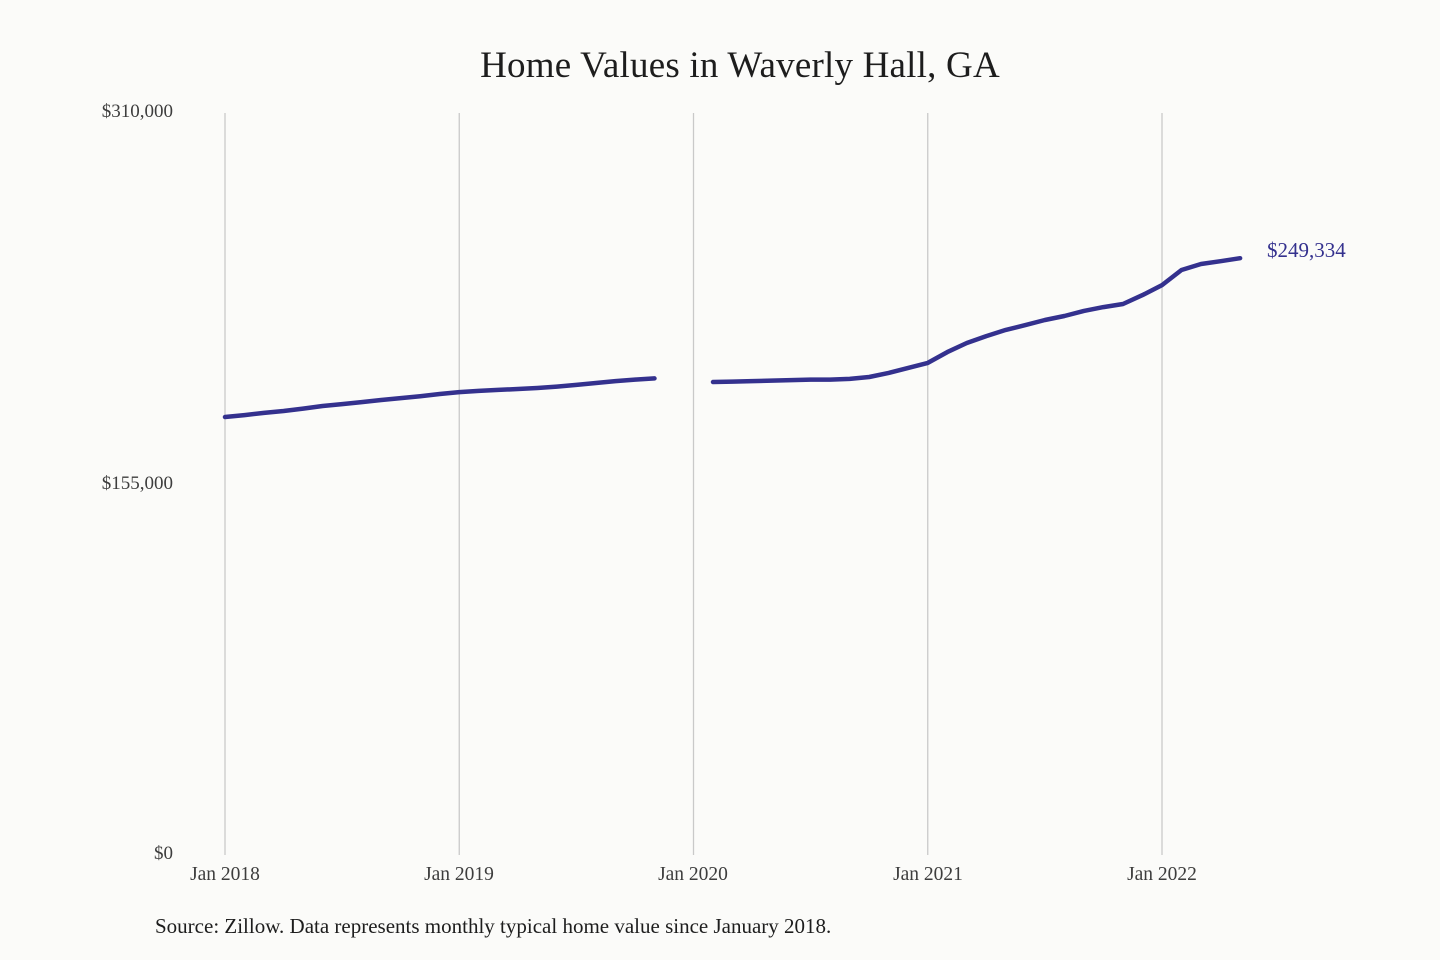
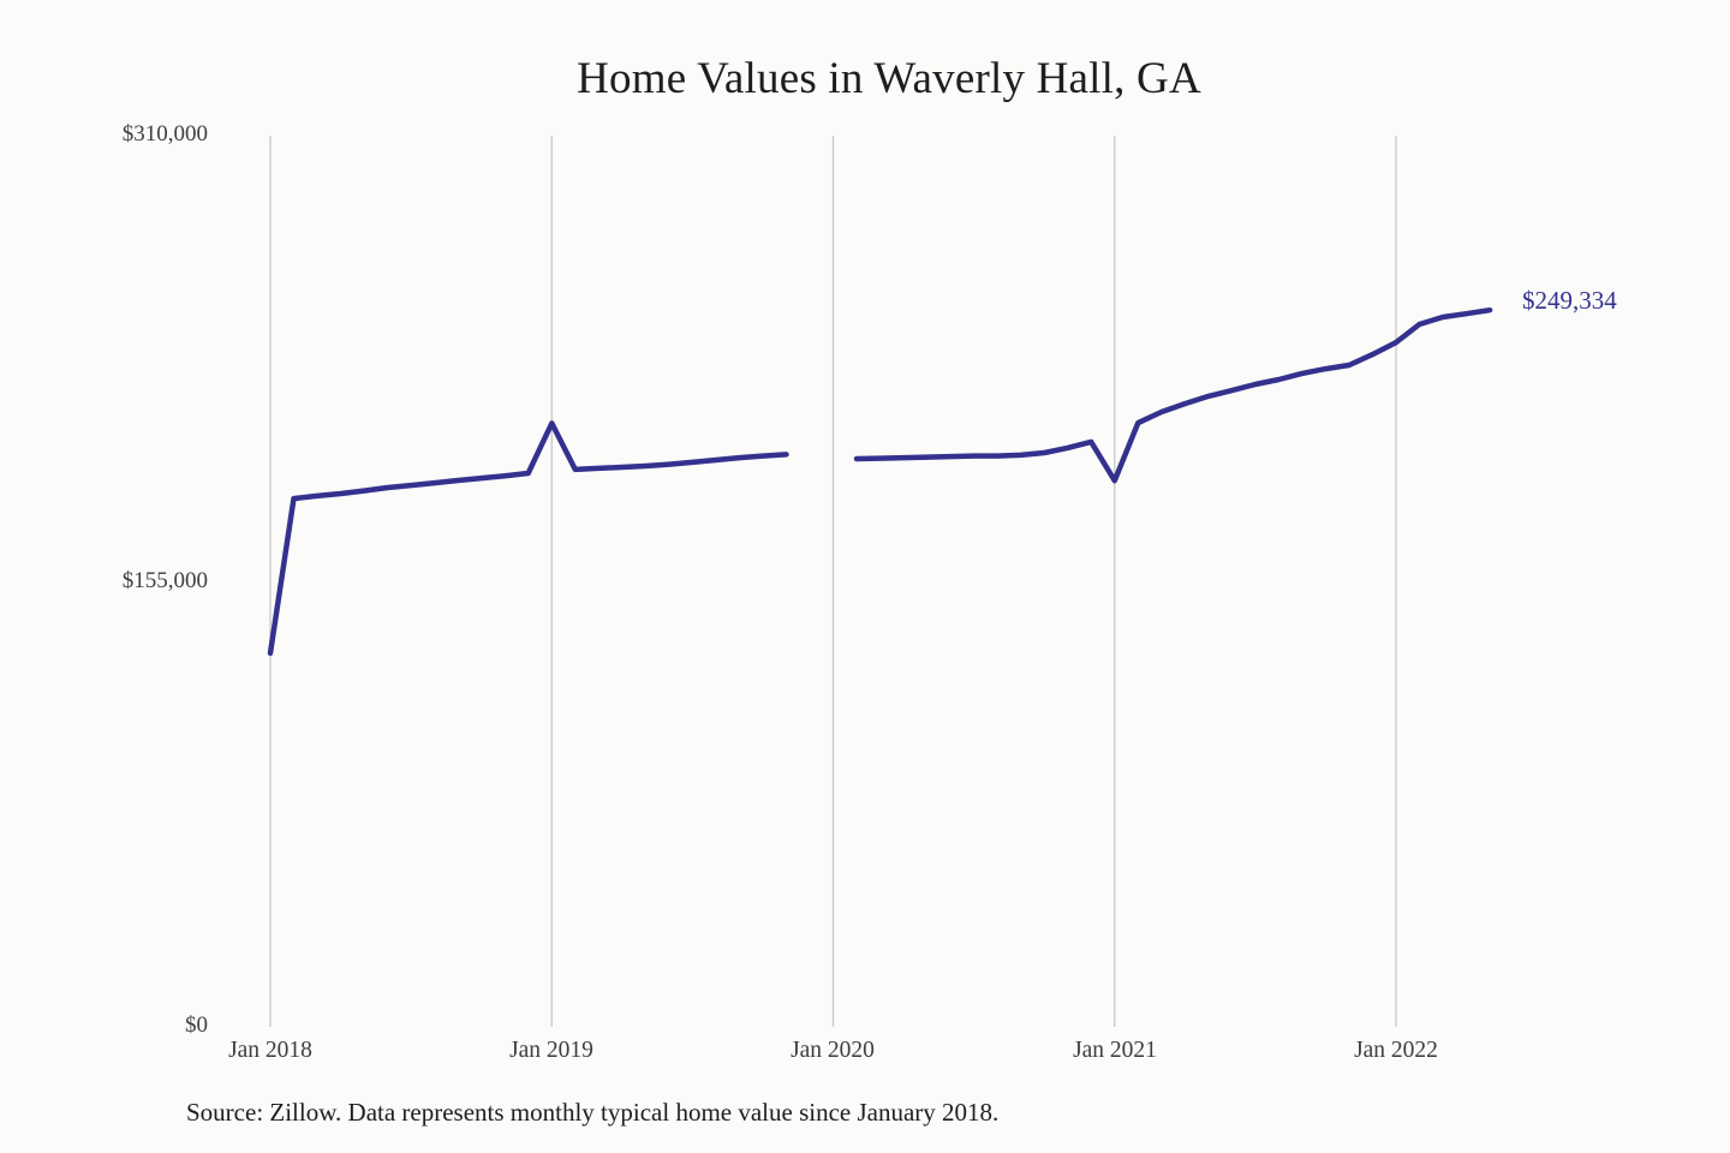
Jan 2018: $183000 -> $130000
Jan 2019: $193000 -> $210000
Jan 2021: $206000 -> $190000
